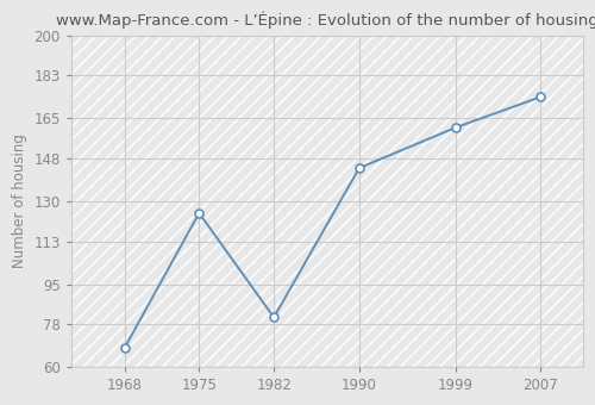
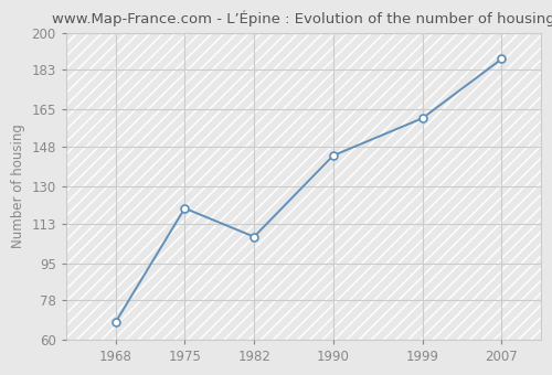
1975: 125 -> 120
1982: 81 -> 107
2007: 174 -> 188
